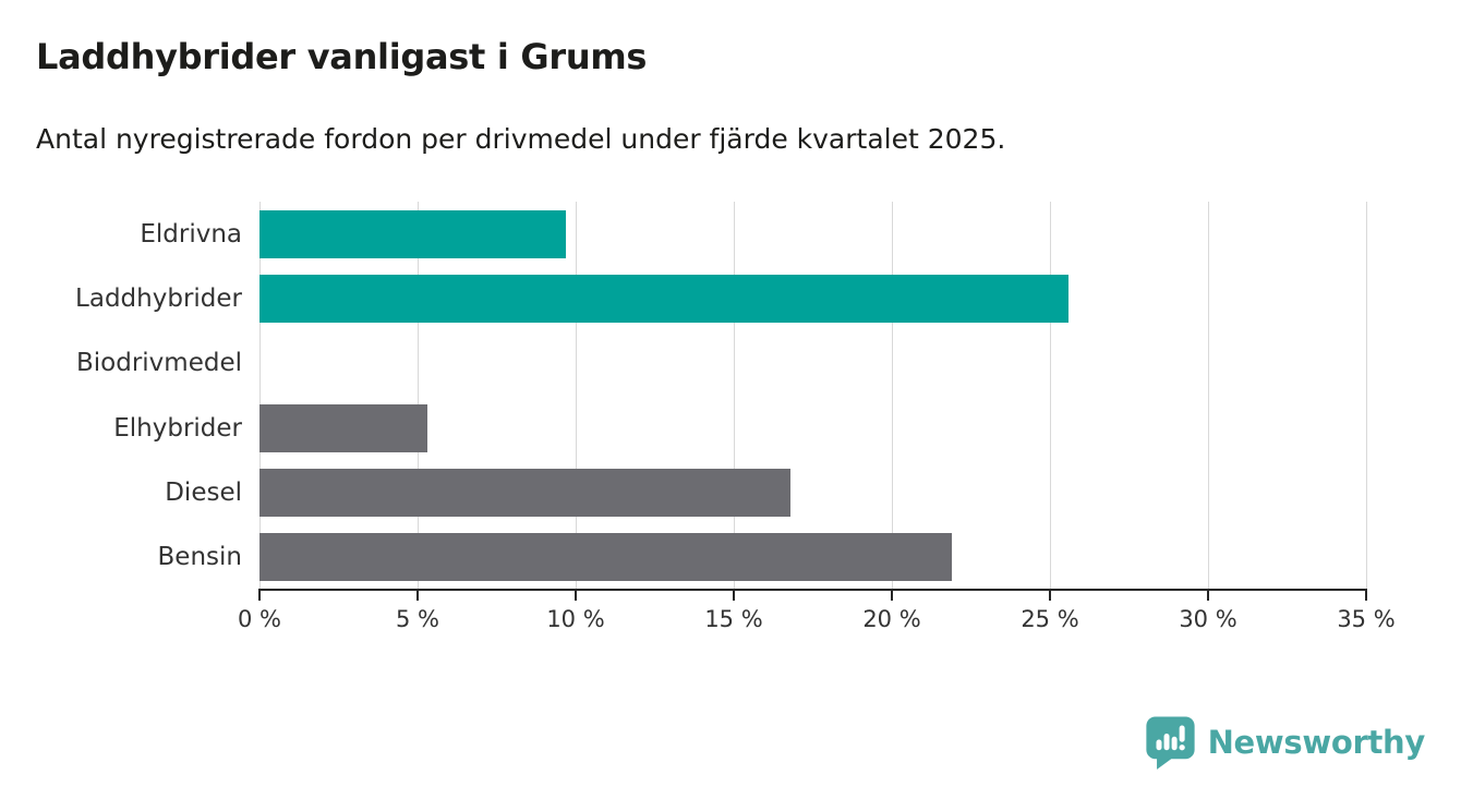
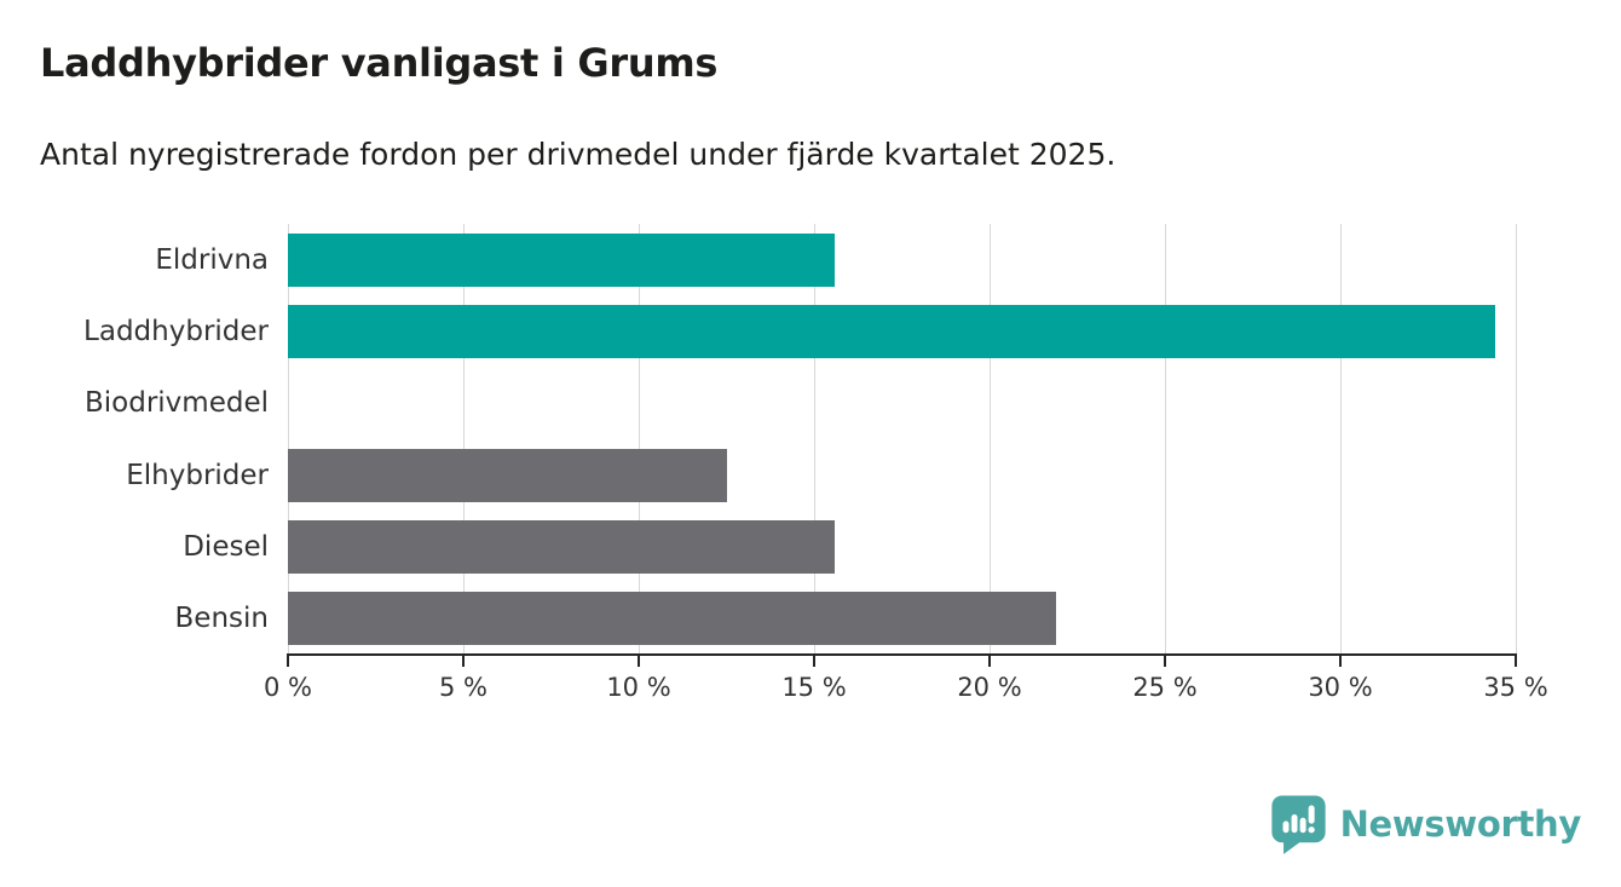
Eldrivna: 9.7% -> 15.6%
Laddhybrider: 25.6% -> 34.4%
Elhybrider: 5.3% -> 12.5%
Diesel: 16.8% -> 15.6%
